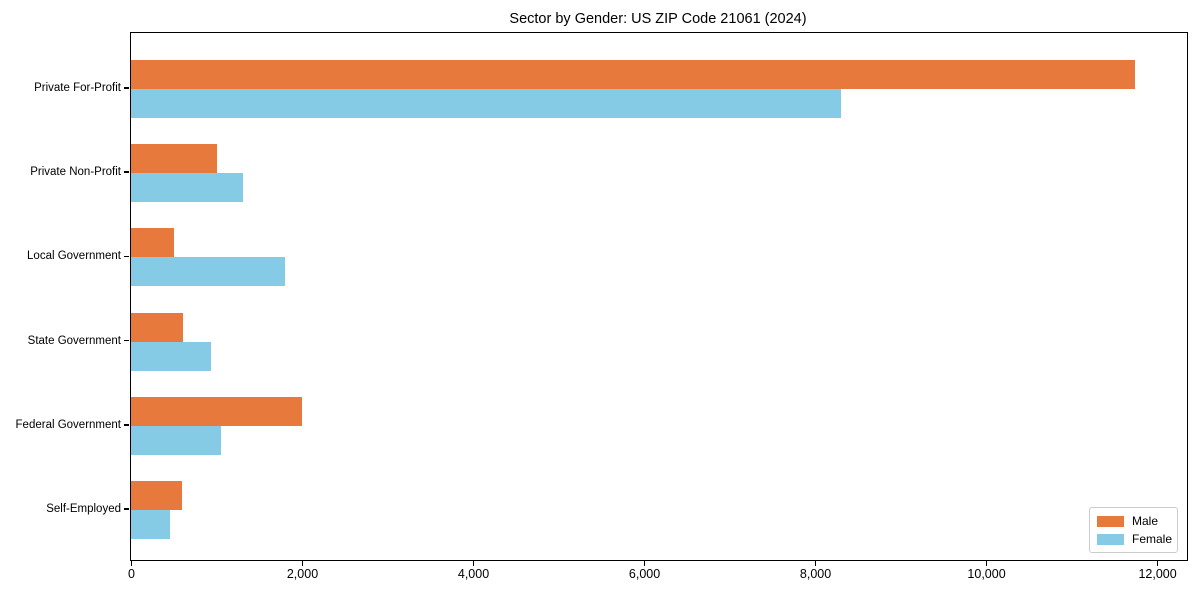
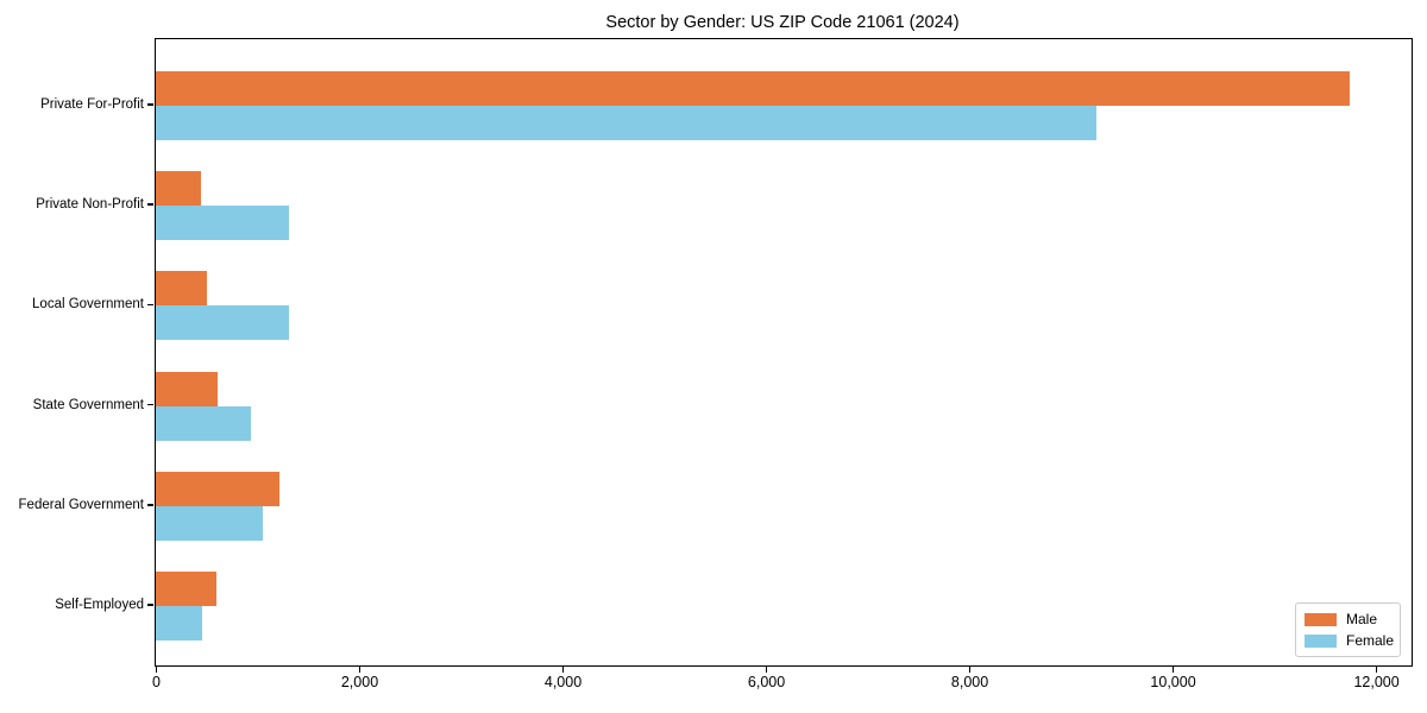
Female/Private For-Profit: 8300 -> 9200
Male/Private Non-Profit: 1000 -> 400
Female/Local Government: 1800 -> 1300
Male/Federal Government: 2000 -> 1200
